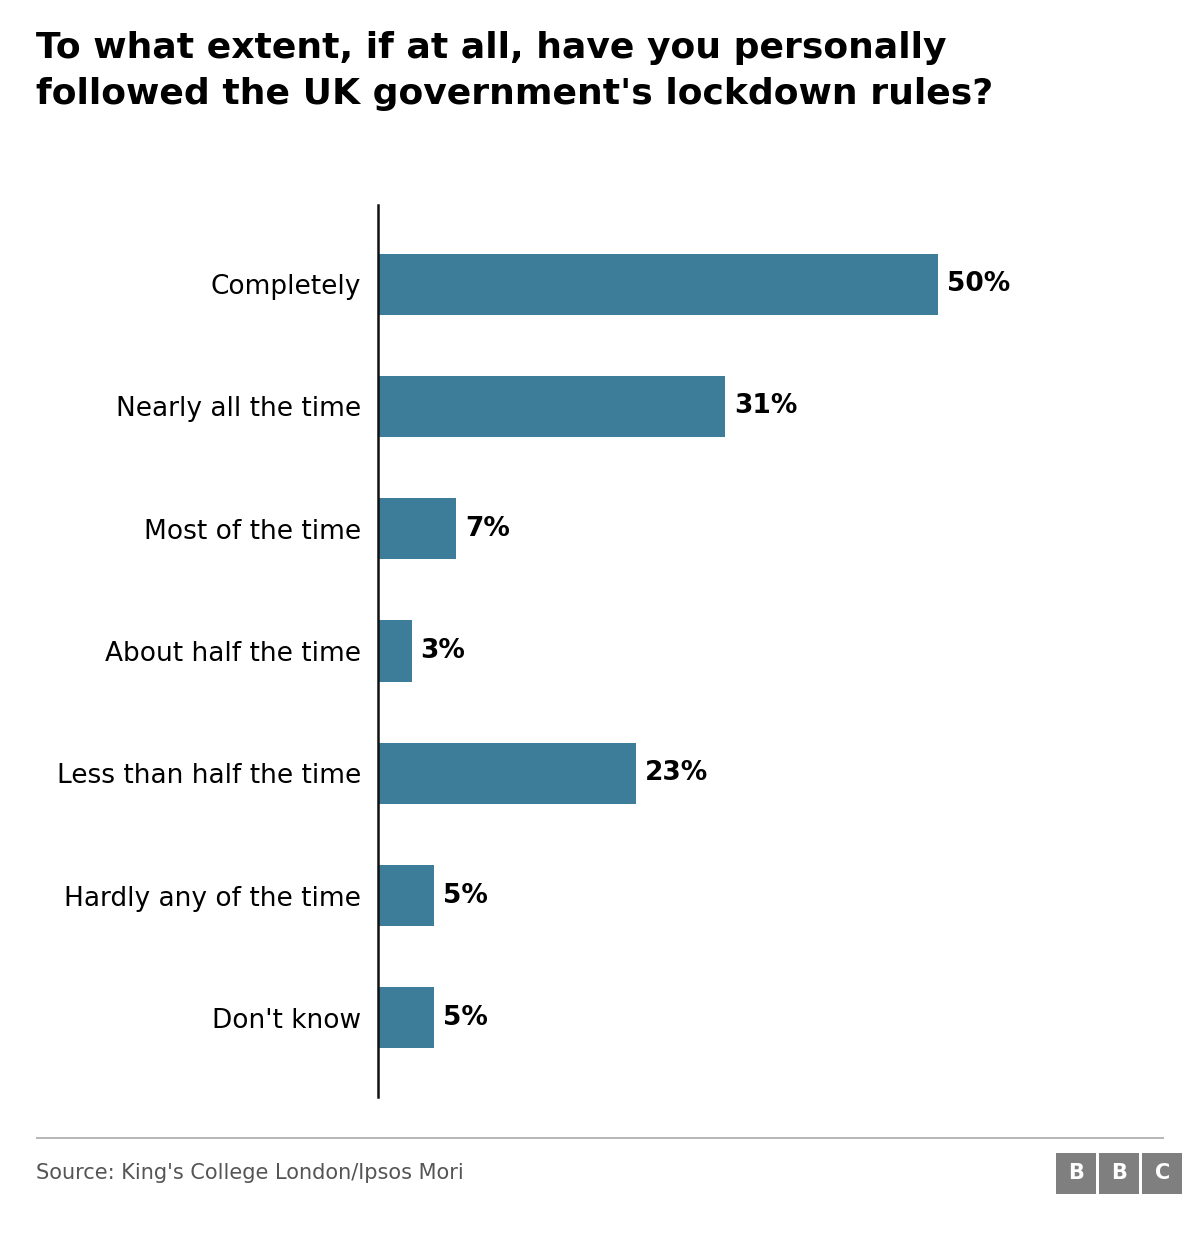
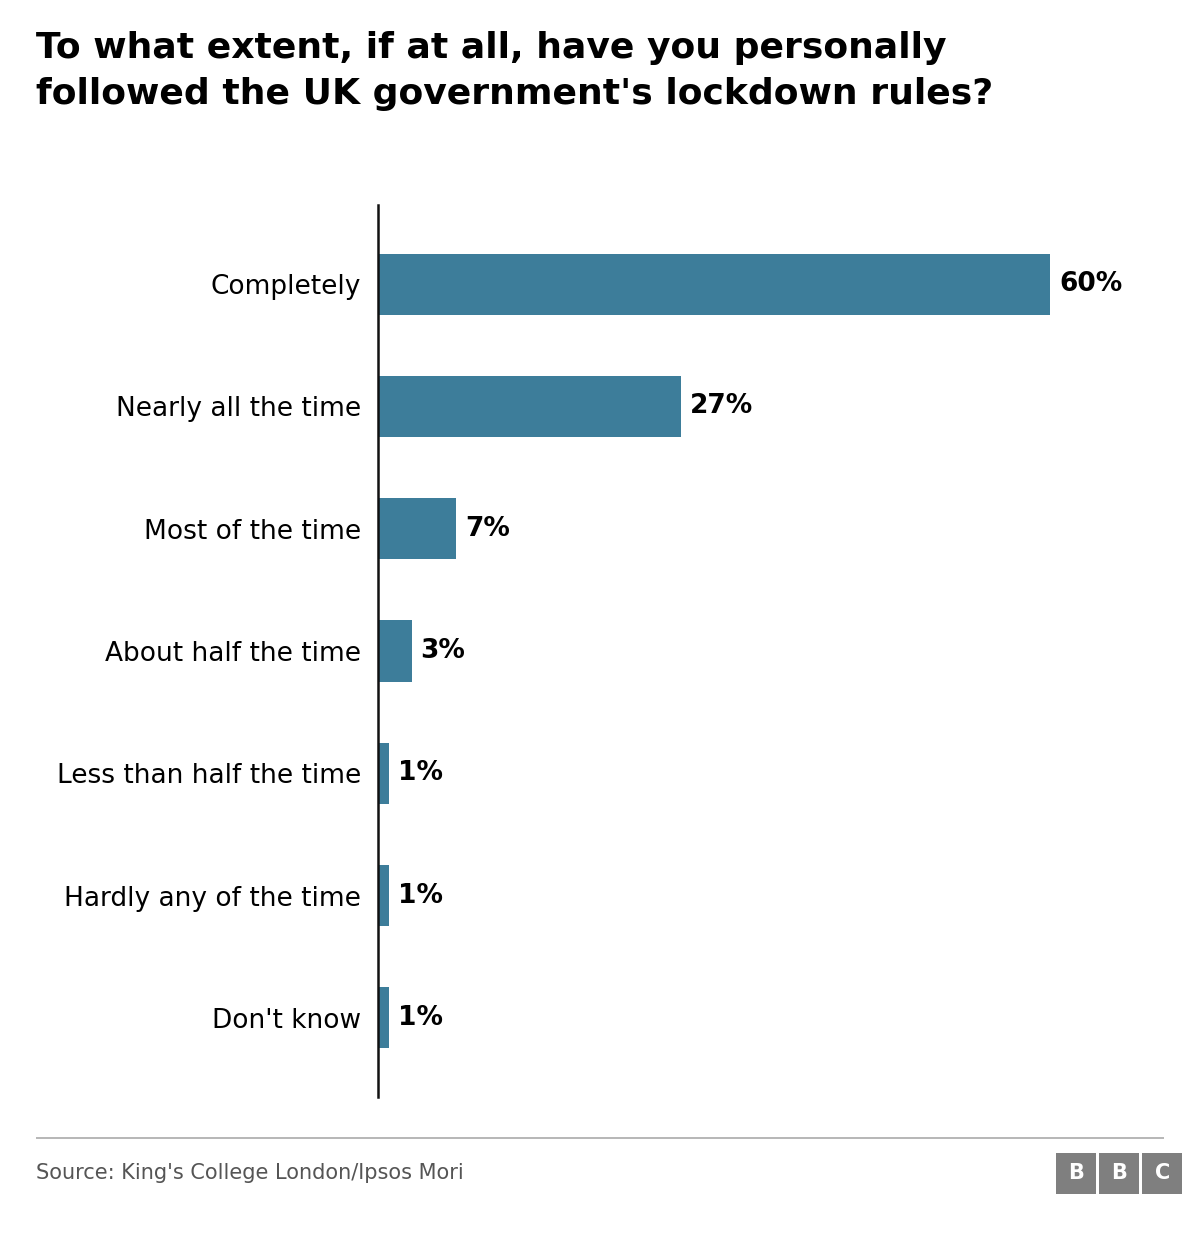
Completely: 50% -> 60%
Nearly all the time: 31% -> 27%
Less than half the time: 23% -> 1%
Hardly any of the time: 5% -> 1%
Don't know: 5% -> 1%
